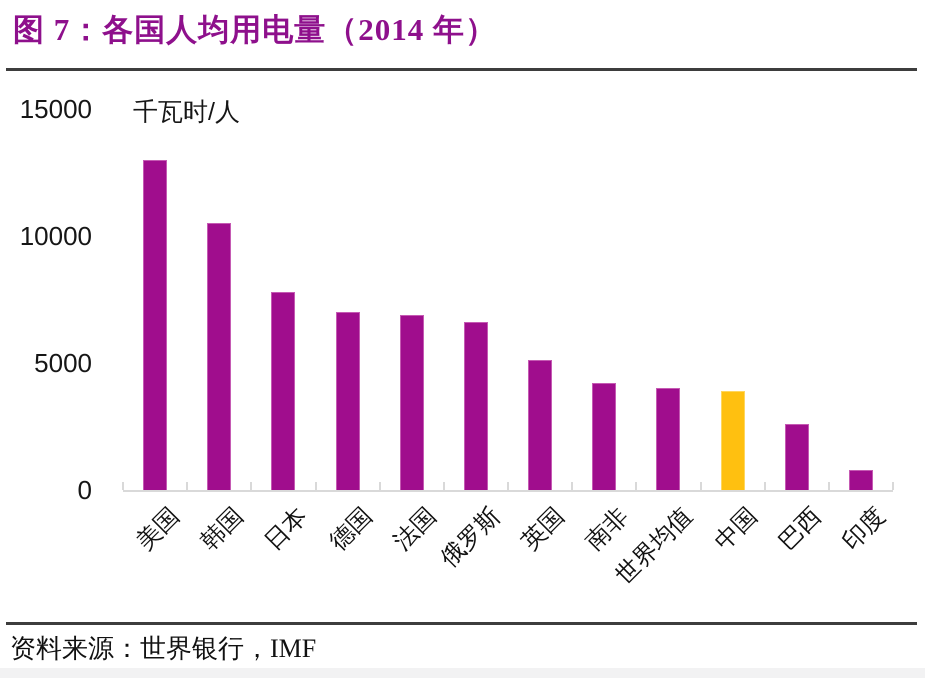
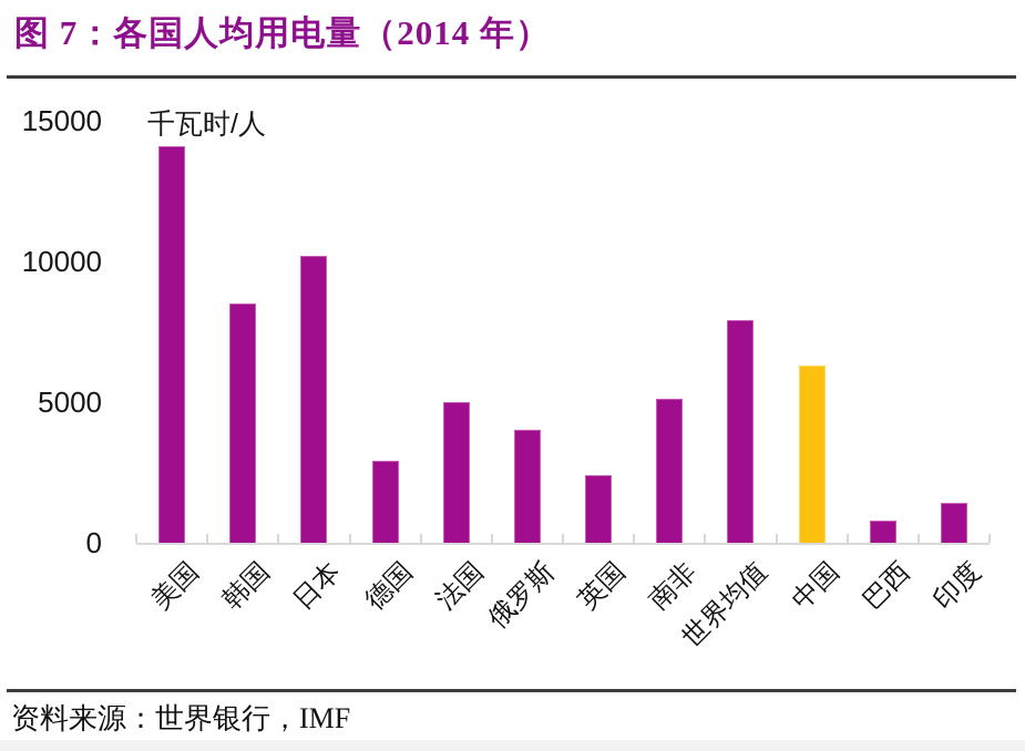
美国: 13000 -> 14100
韩国: 10500 -> 8500
日本: 7800 -> 10200
德国: 7000 -> 2900
法国: 6900 -> 5000
俄罗斯: 6600 -> 4000
英国: 5100 -> 2400
南非: 4200 -> 5100
世界均值: 4000 -> 7900
中国: 3900 -> 6300
巴西: 2600 -> 800
印度: 800 -> 1400
